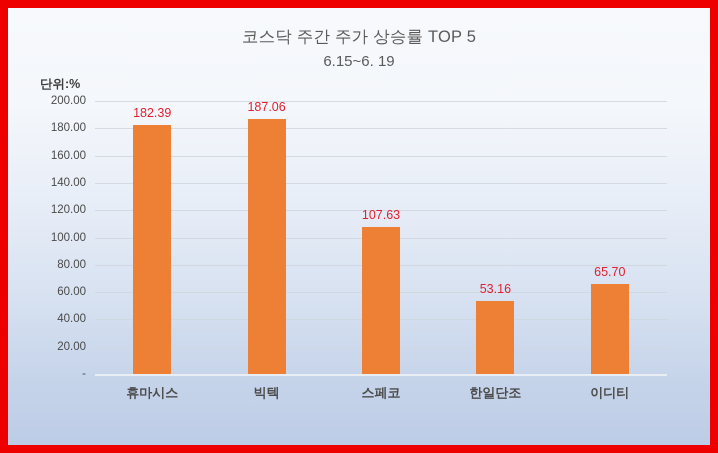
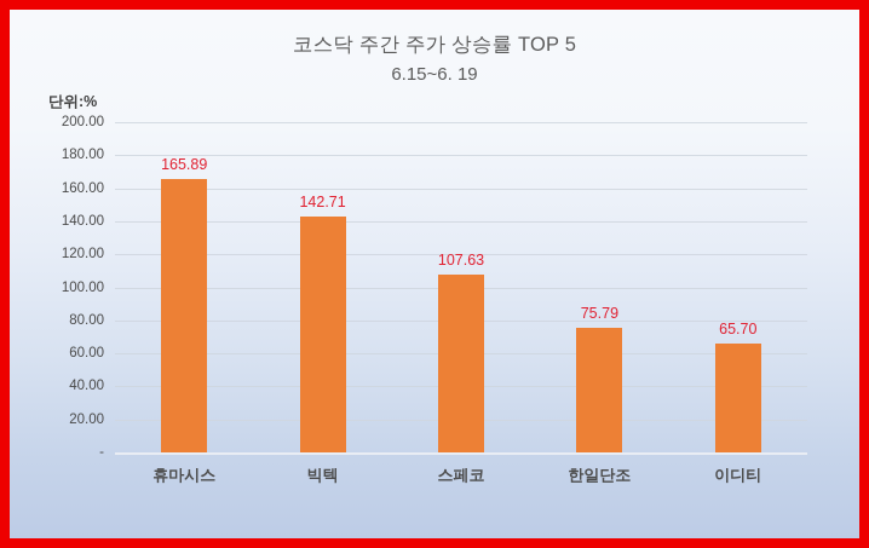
휴마시스: 182.39 -> 165.89
빅텍: 187.06 -> 142.71
한일단조: 53.16 -> 75.79
